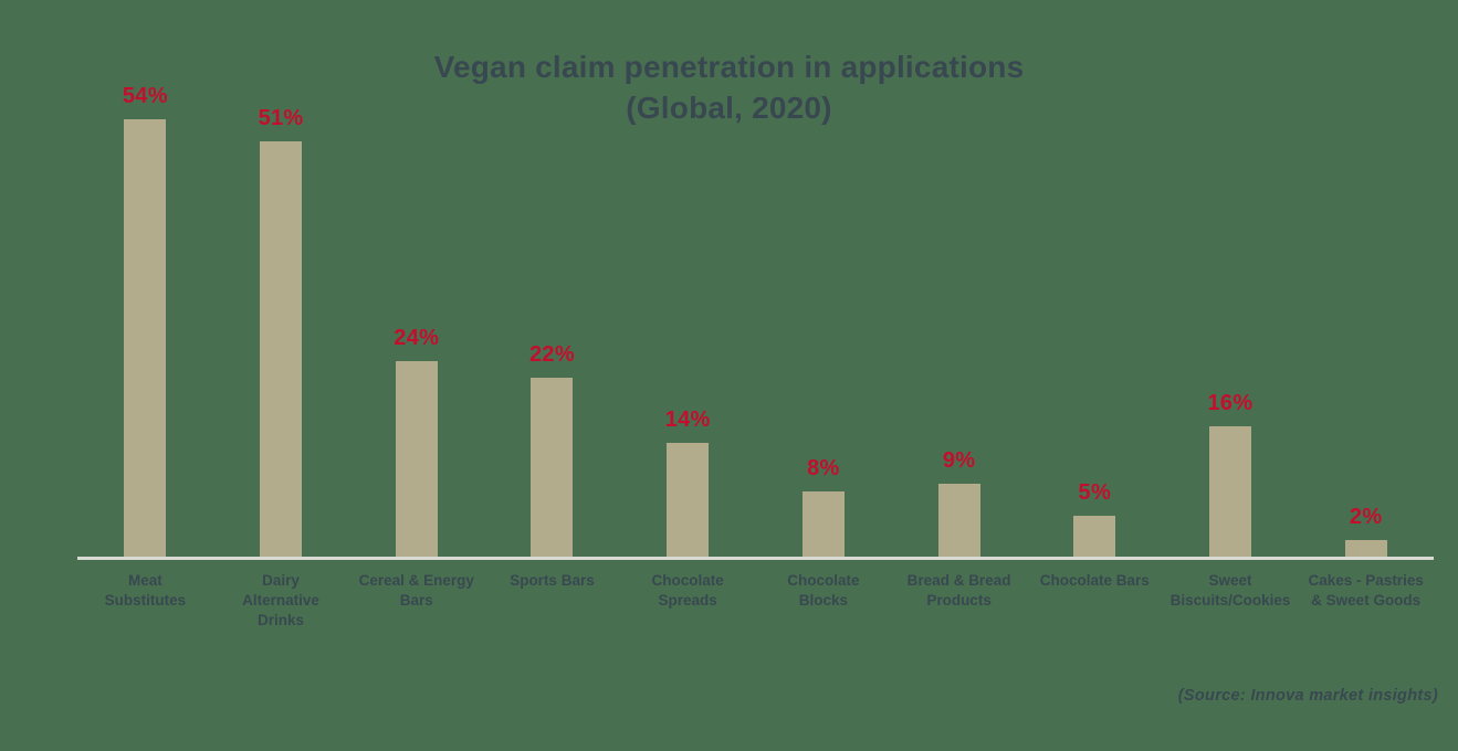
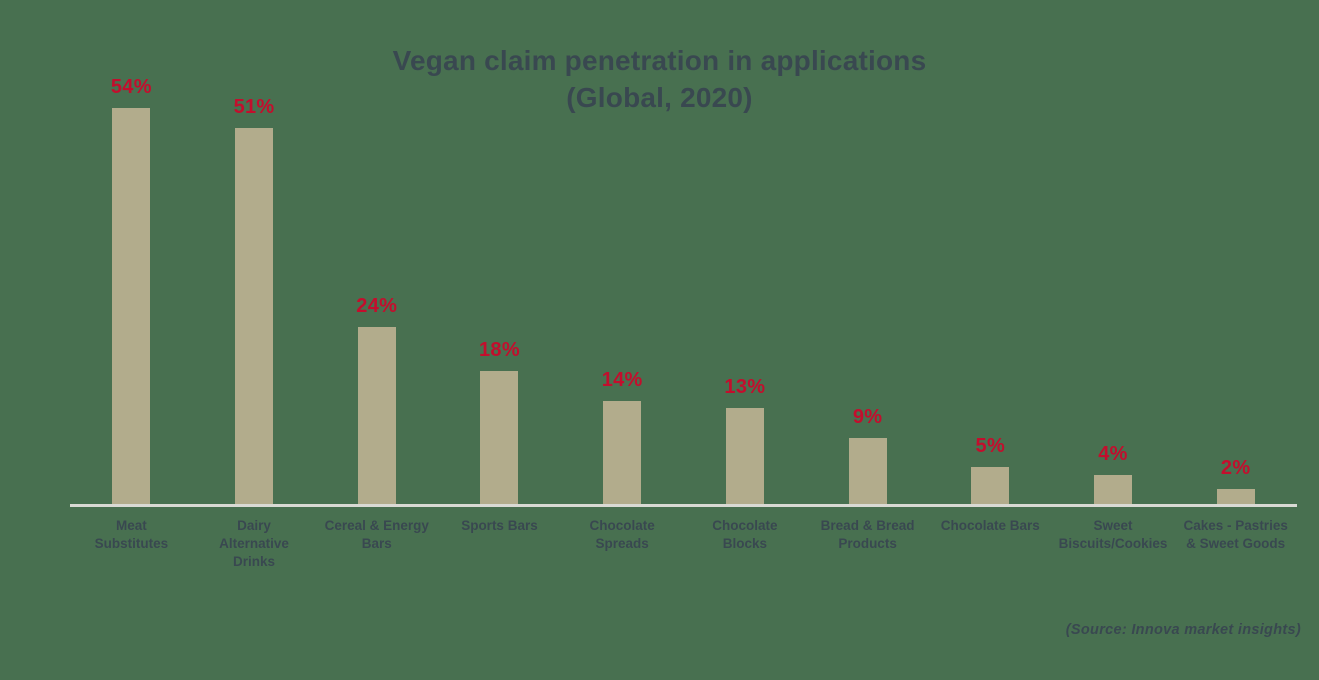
Sports Bars: 22% -> 18%
Chocolate Blocks: 8% -> 13%
Sweet Biscuits/Cookies: 16% -> 4%
